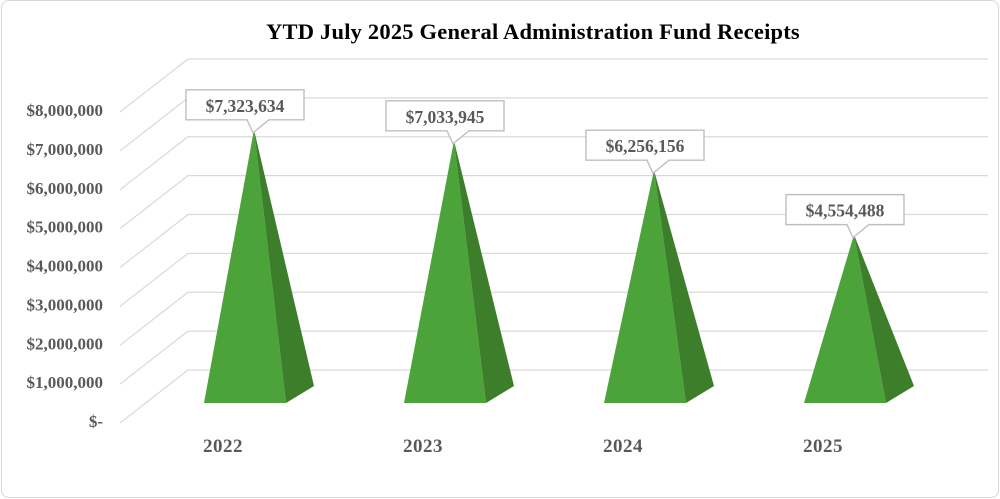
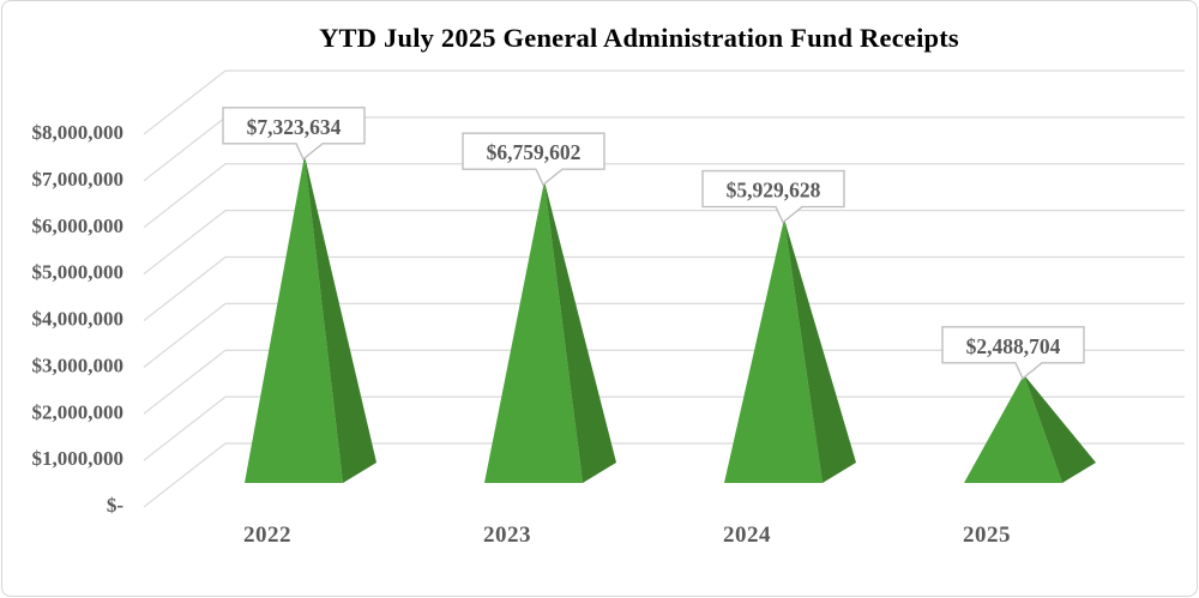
2023: $7,033,945 -> $6,759,602
2024: $6,256,156 -> $5,929,628
2025: $4,554,488 -> $2,488,704
